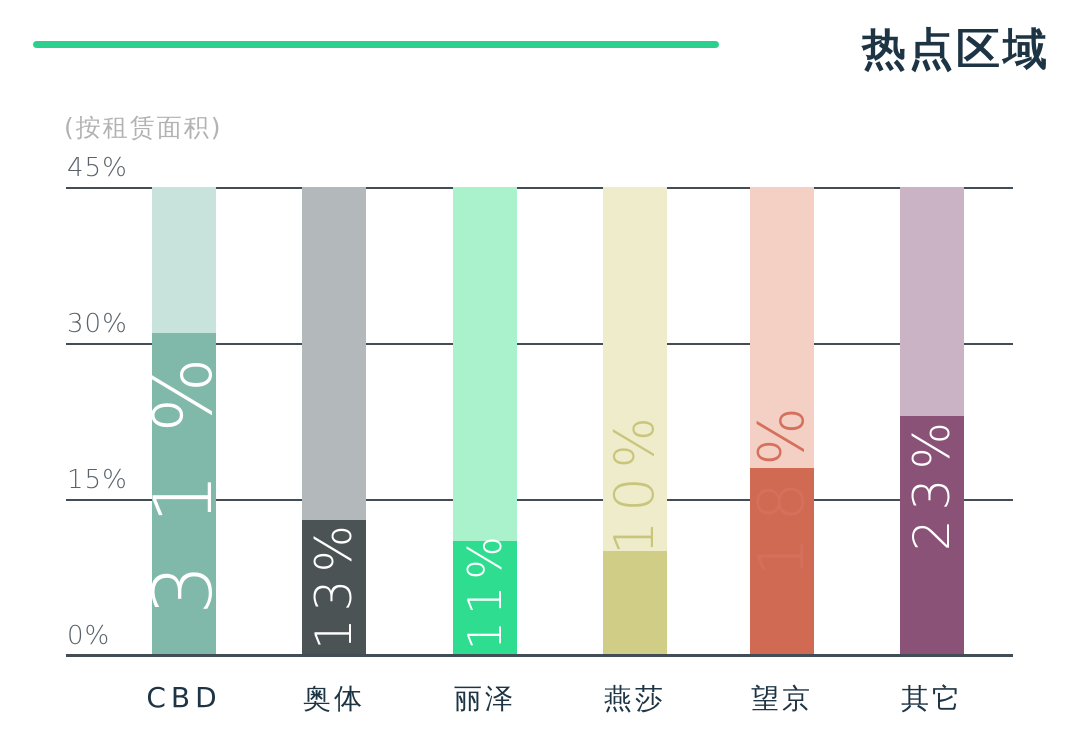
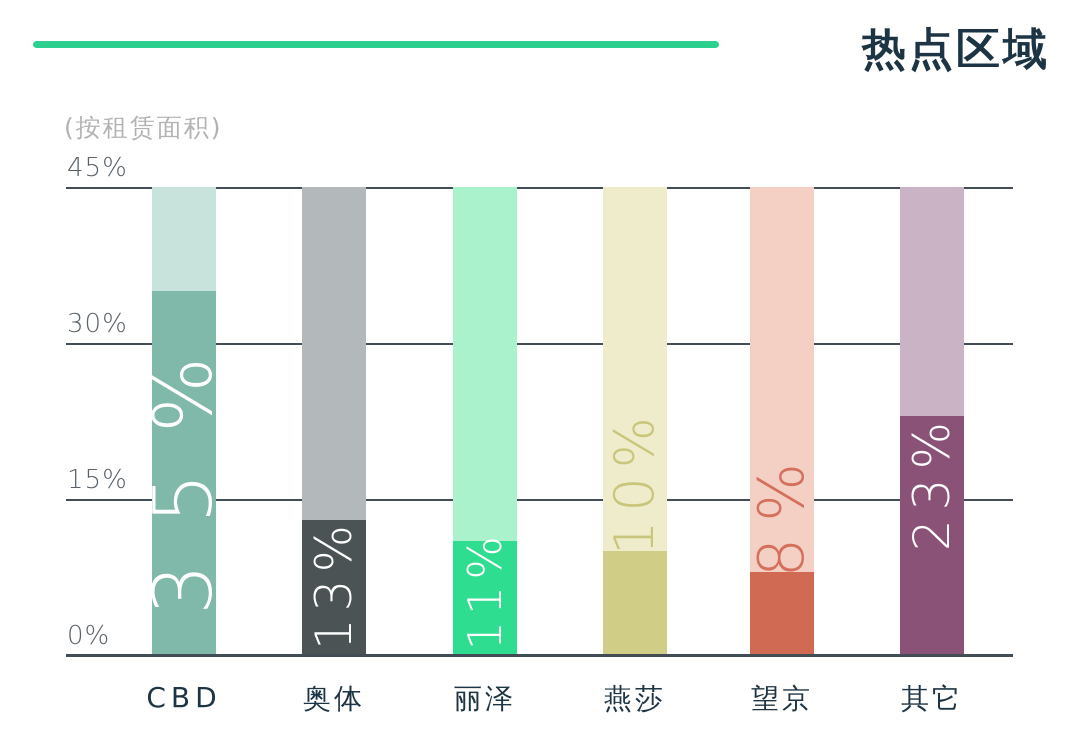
CBD: 31% -> 35%
望京: 18% -> 8%
